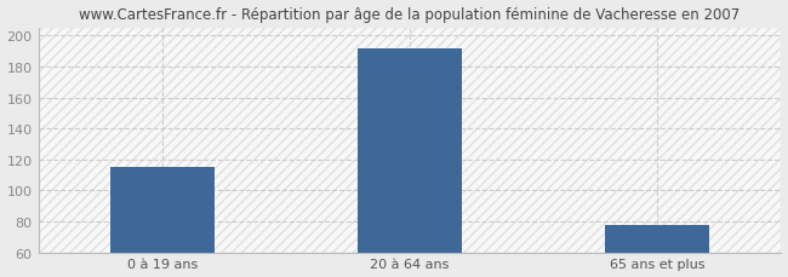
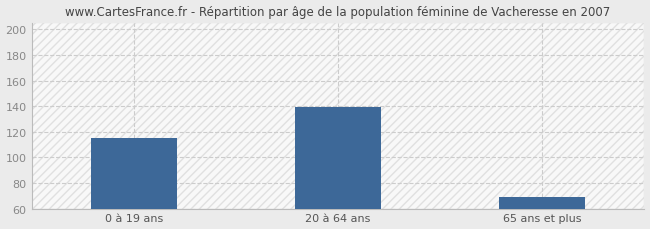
20 à 64 ans: 192 -> 139
65 ans et plus: 78 -> 69
